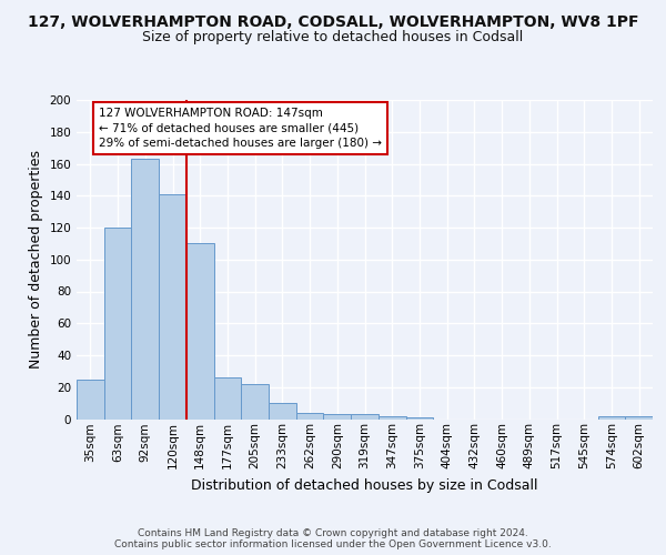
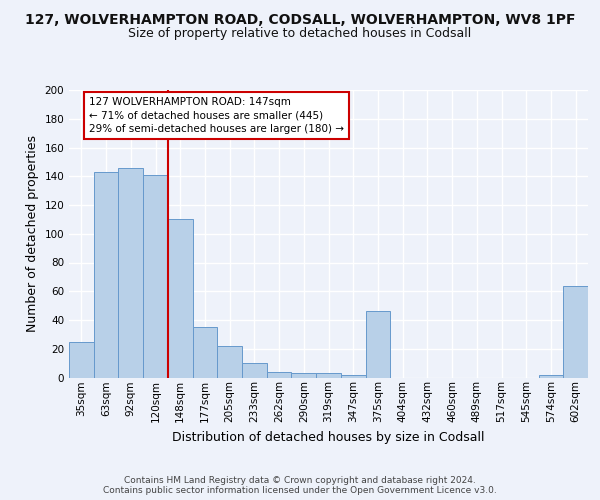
63sqm: 120 -> 143
92sqm: 163 -> 146
177sqm: 26 -> 35
375sqm: 1 -> 46
602sqm: 2 -> 64
